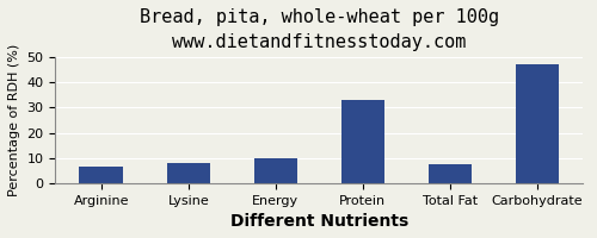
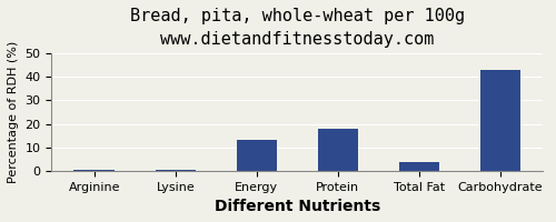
Arginine: 6.5 -> 0.3
Lysine: 8.0 -> 0.5
Energy: 10.0 -> 13.0
Protein: 33.0 -> 18.0
Total Fat: 7.5 -> 3.5
Carbohydrate: 47.5 -> 43.0
